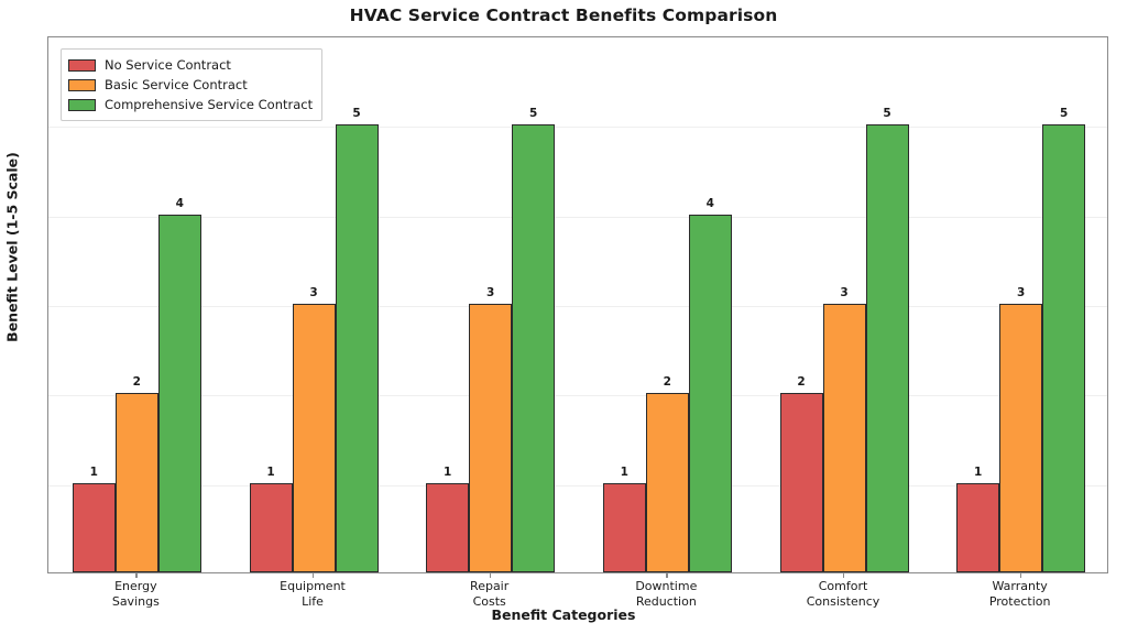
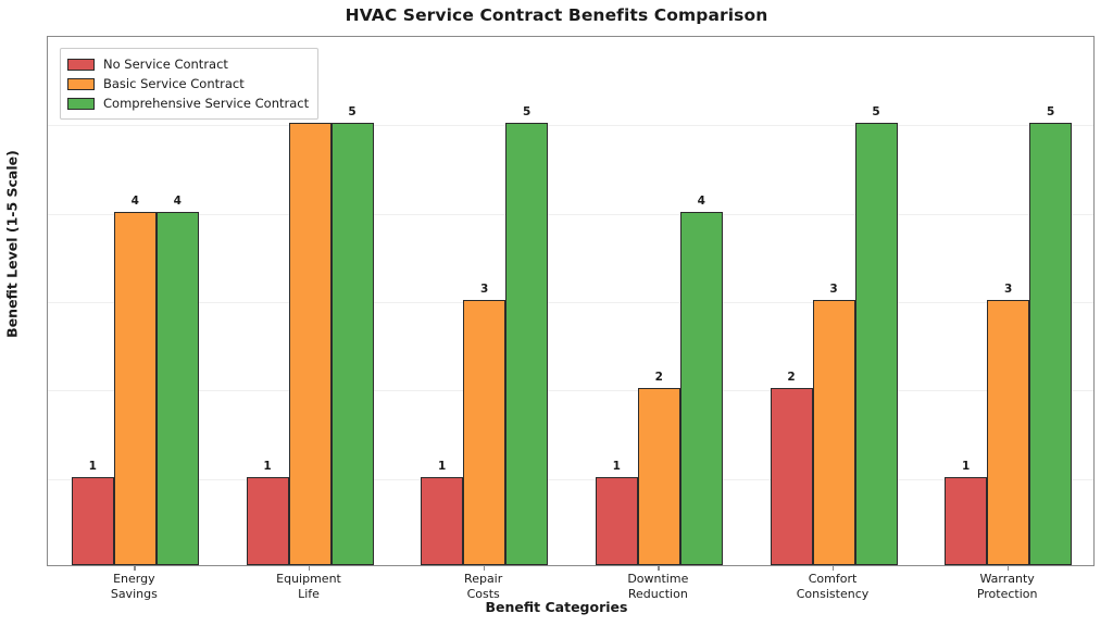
Basic Service Contract/Energy Savings: 2 -> 4
Basic Service Contract/Equipment Life: 3 -> 5
